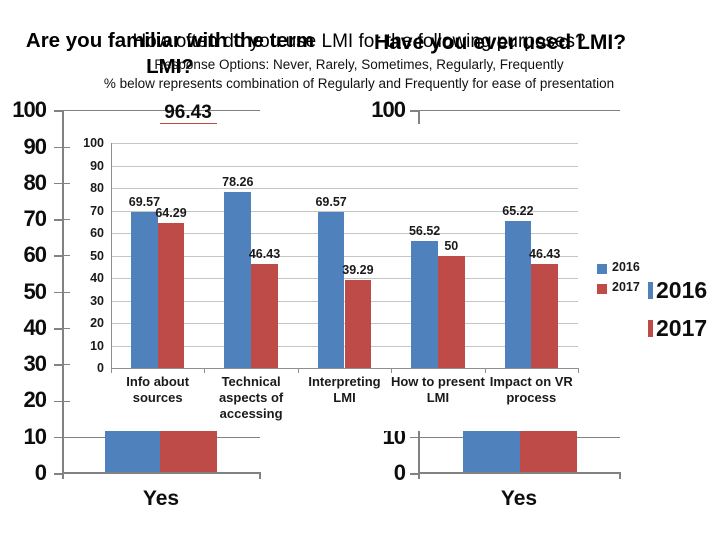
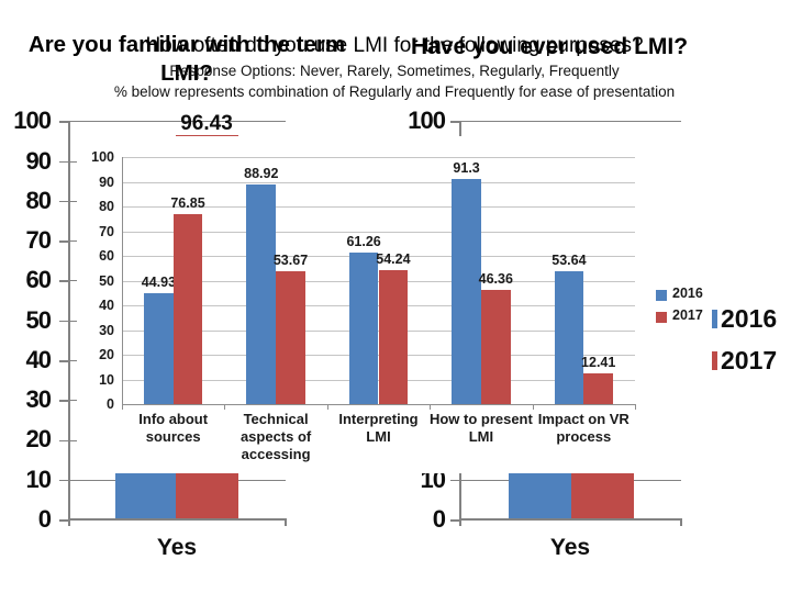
How often do you use LMI for the following purposes?/2016/Info about sources: 69.57 -> 44.93
How often do you use LMI for the following purposes?/2017/Info about sources: 64.29 -> 76.85
How often do you use LMI for the following purposes?/2016/Technical aspects of accessing: 78.26 -> 88.92
How often do you use LMI for the following purposes?/2017/Technical aspects of accessing: 46.43 -> 53.67
How often do you use LMI for the following purposes?/2016/Interpreting LMI: 69.57 -> 61.26
How often do you use LMI for the following purposes?/2017/Interpreting LMI: 39.29 -> 54.24
How often do you use LMI for the following purposes?/2016/How to present LMI: 56.52 -> 91.3
How often do you use LMI for the following purposes?/2017/How to present LMI: 50 -> 46.36
How often do you use LMI for the following purposes?/2016/Impact on VR process: 65.22 -> 53.64
How often do you use LMI for the following purposes?/2017/Impact on VR process: 46.43 -> 12.41
